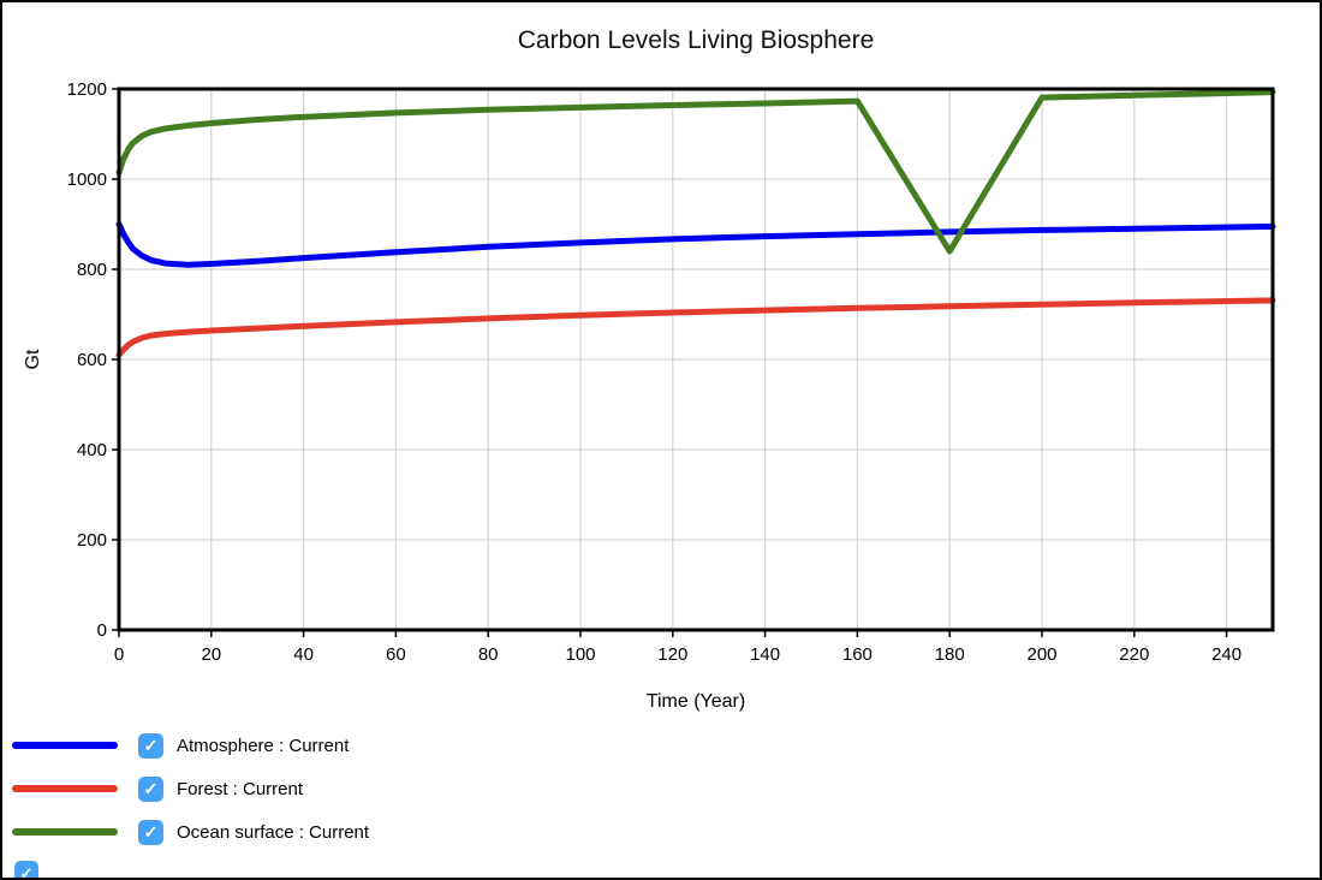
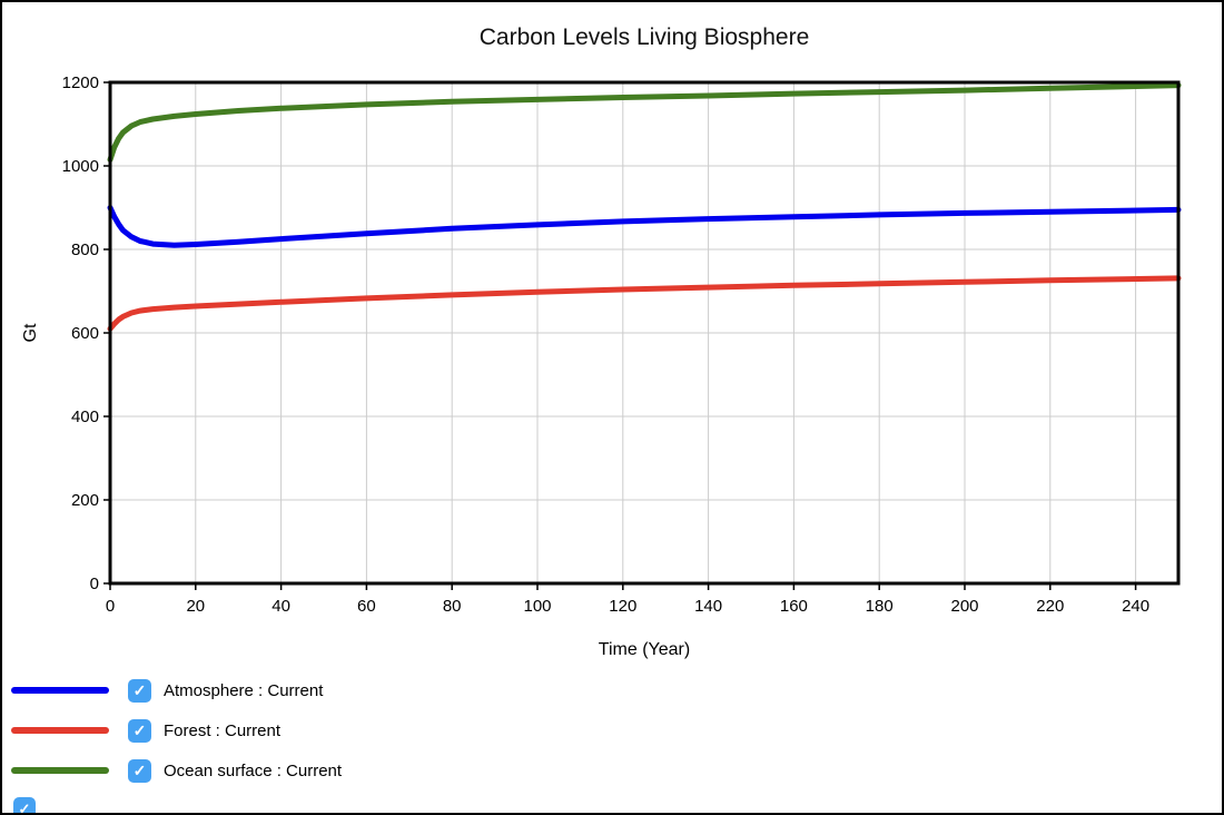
Ocean surface : Current/180: 840 -> 1180
